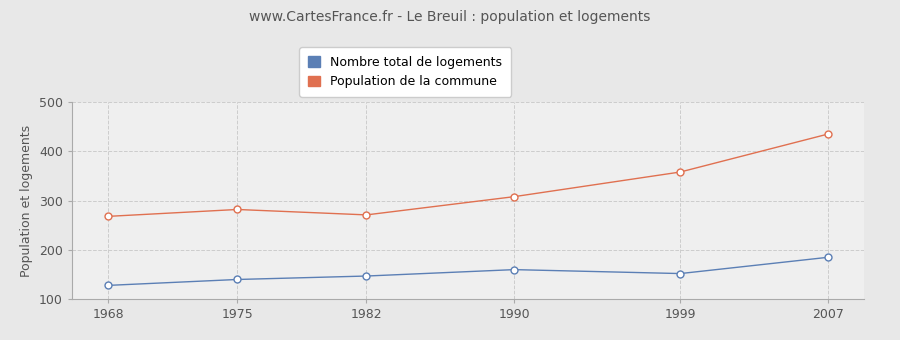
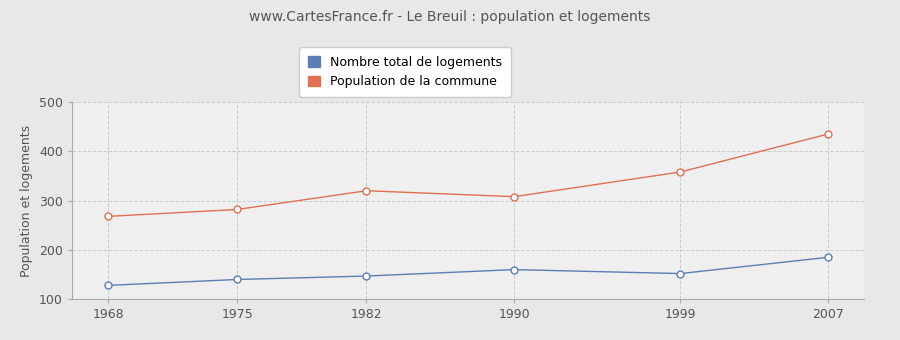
Population de la commune/1982: 271 -> 320
